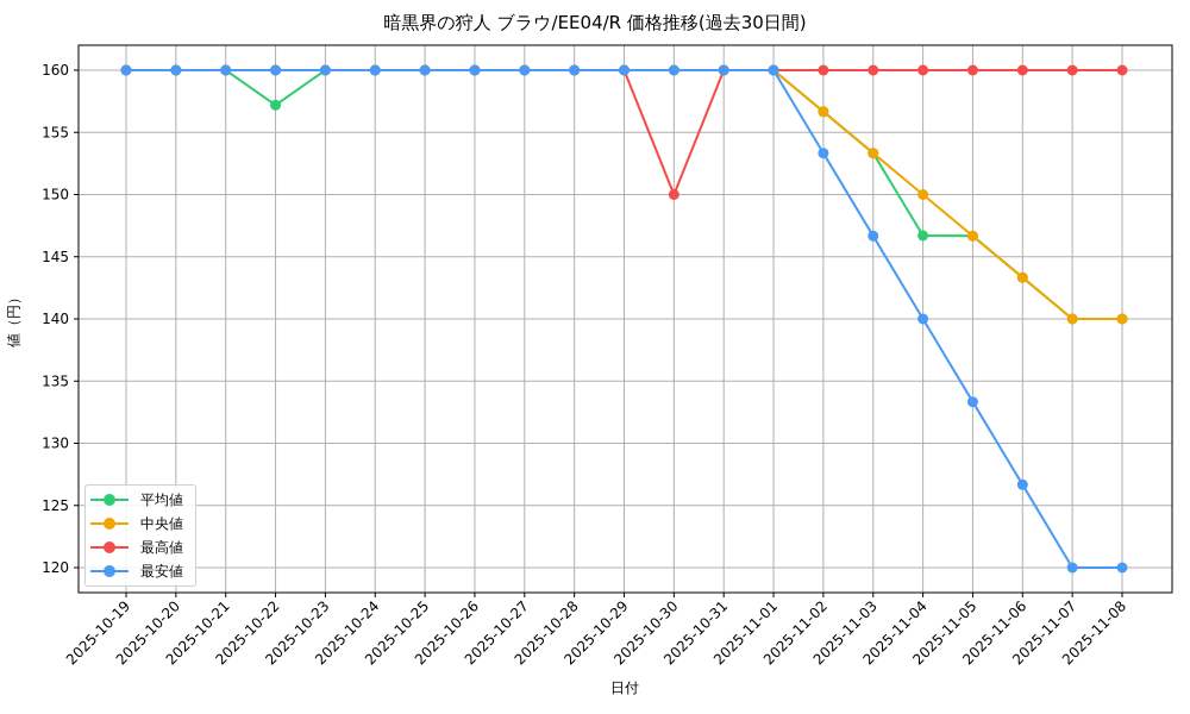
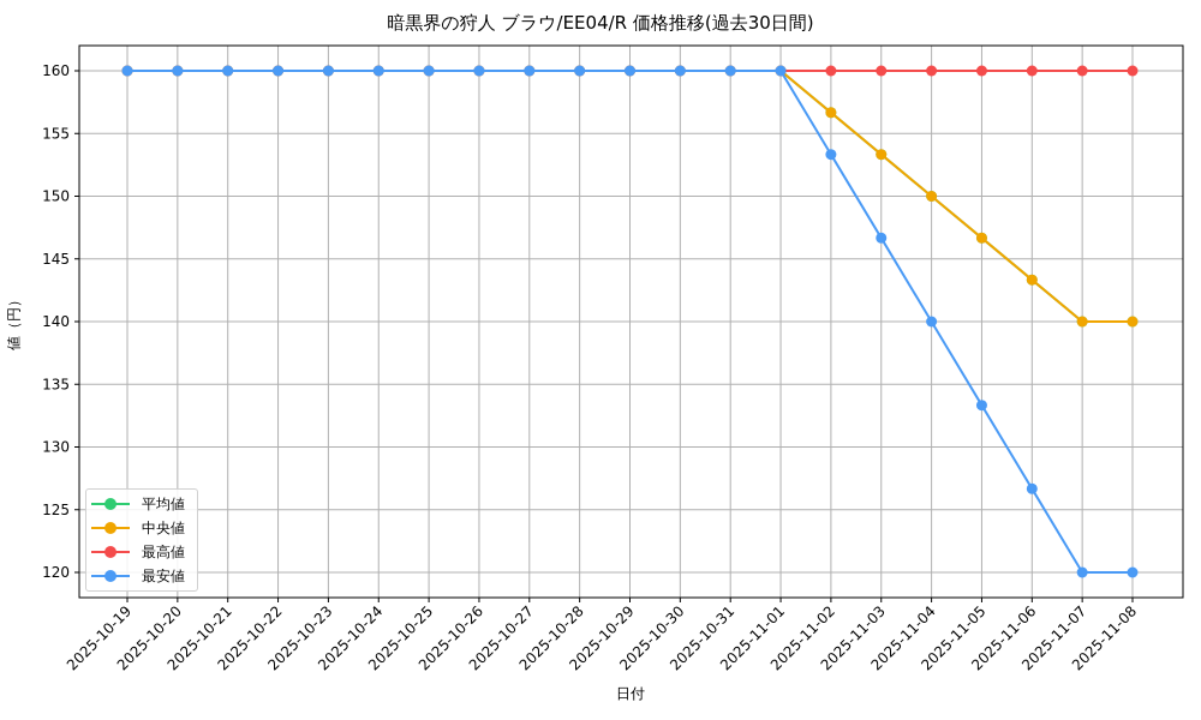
平均値/2025-10-22: 157.2 -> 160.0
最高値/2025-10-30: 150 -> 160
平均値/2025-11-04: 146.7 -> 150.0
